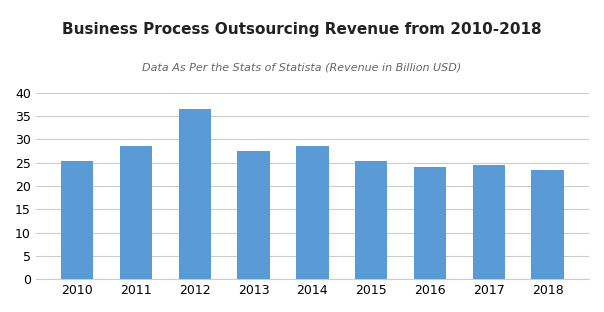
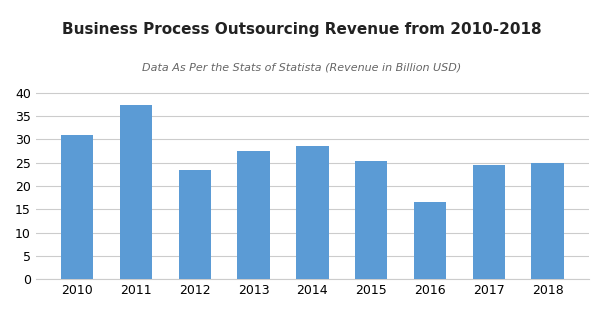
2010: 25.3 -> 31.0
2011: 28.6 -> 37.5
2012: 36.6 -> 23.5
2016: 24.1 -> 16.5
2018: 23.5 -> 25.0
